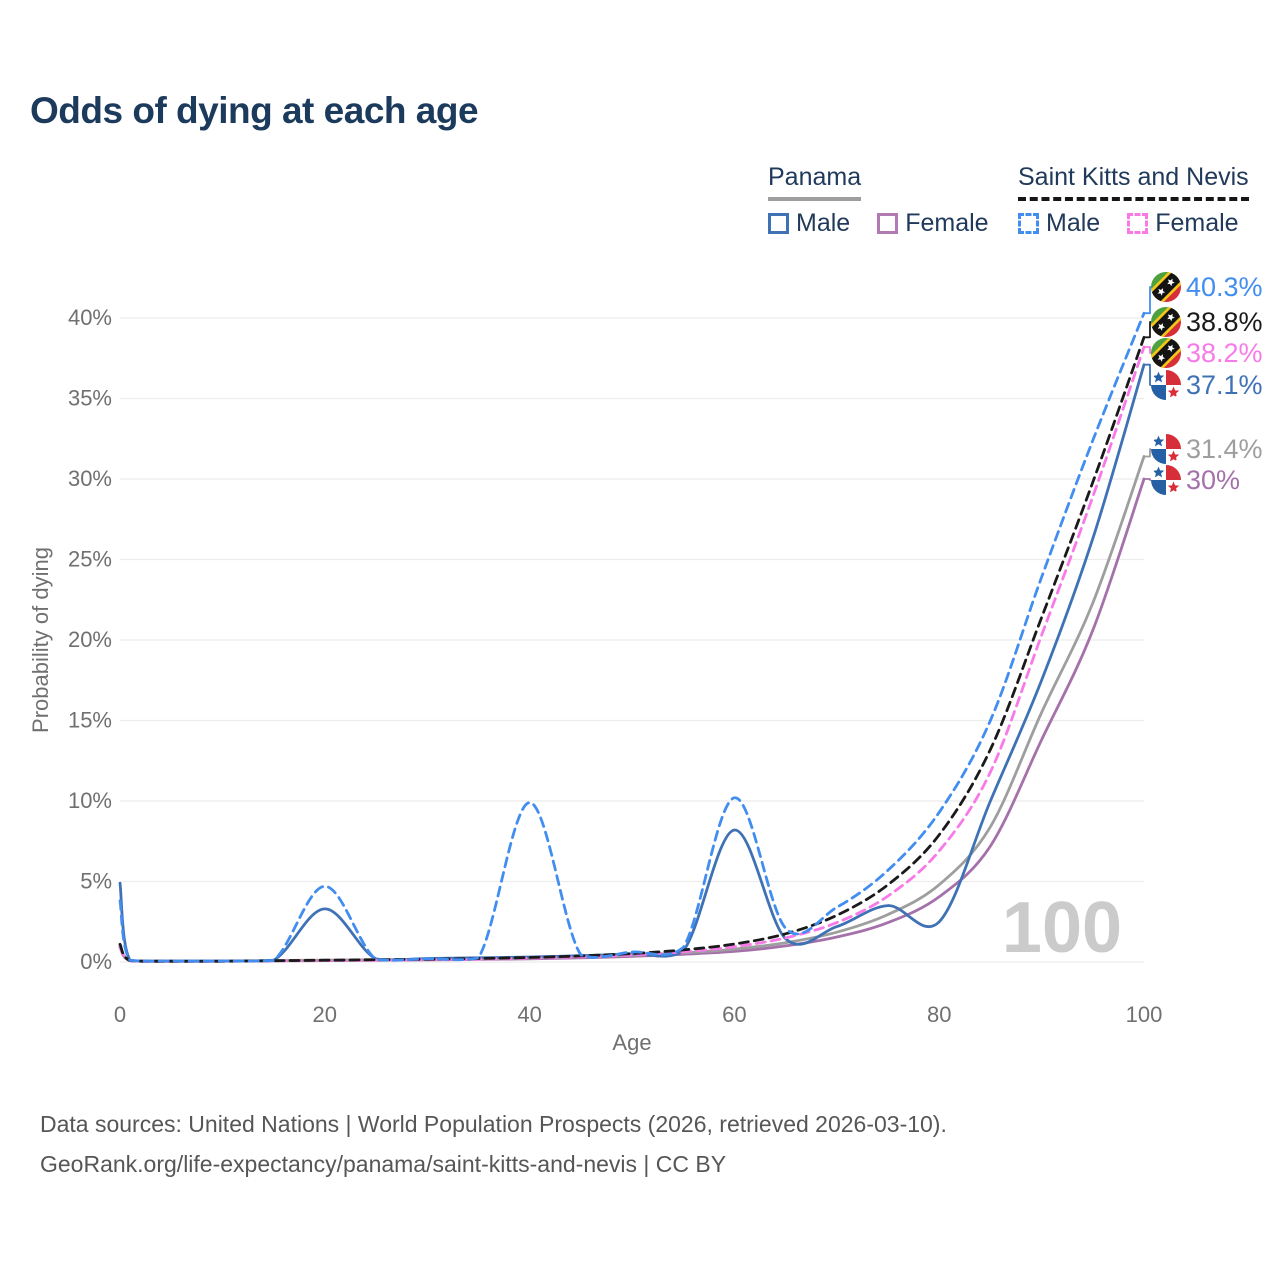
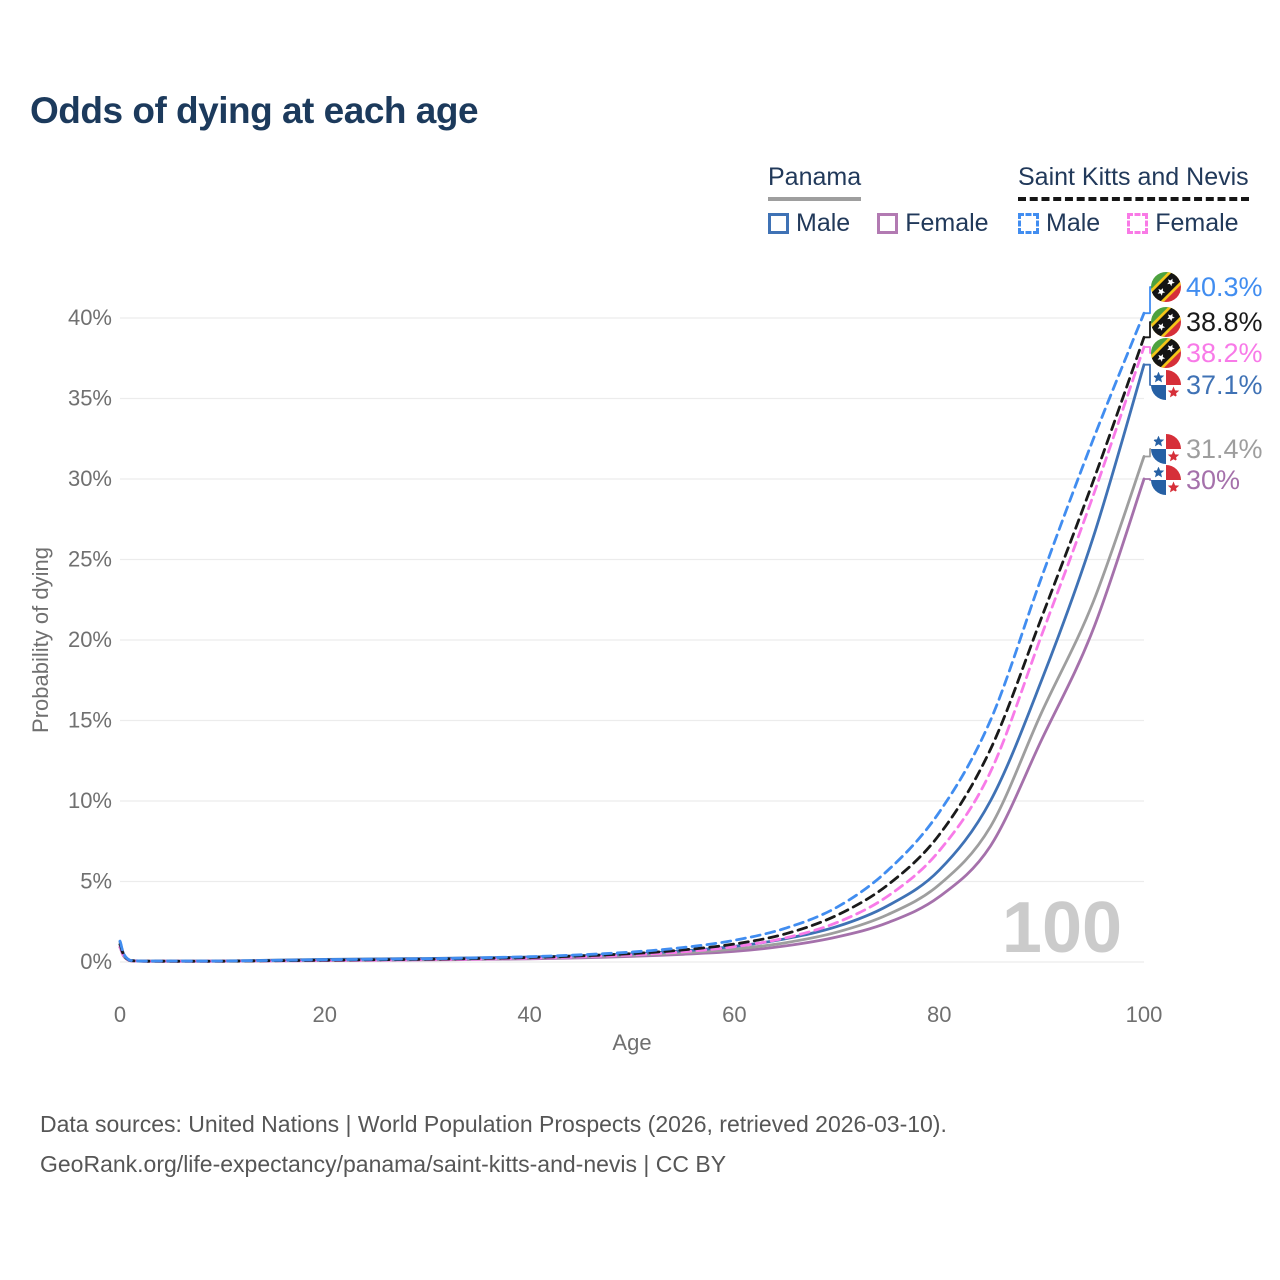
Saint Kitts and Nevis Male/0: 3.8% -> 1.3%
Panama Male/0: 4.9% -> 1.2%
Saint Kitts and Nevis Male/20: 4.7% -> 0.1%
Panama Male/20: 3.3% -> 0.2%
Saint Kitts and Nevis Male/40: 9.9% -> 0.3%
Saint Kitts and Nevis Male/60: 10.2% -> 1.4%
Panama Male/60: 8.2% -> 1.0%
Panama Male/80: 2.5% -> 5.7%
